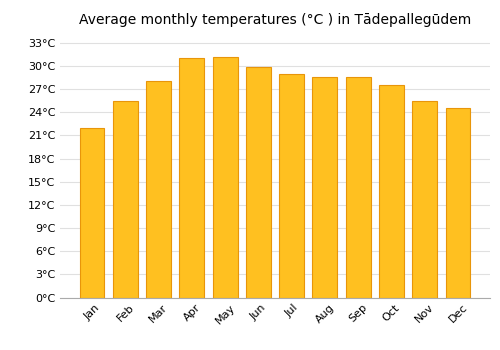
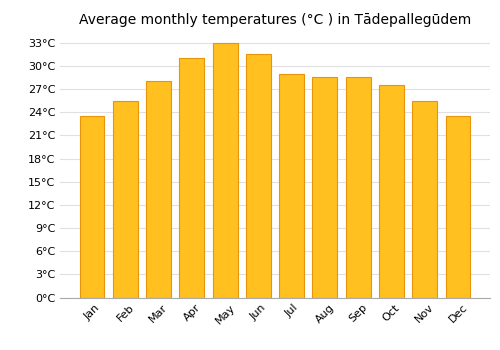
Jan: 22.0°C -> 23.5°C
May: 31.2°C -> 33.0°C
Jun: 29.8°C -> 31.5°C
Dec: 24.6°C -> 23.5°C
